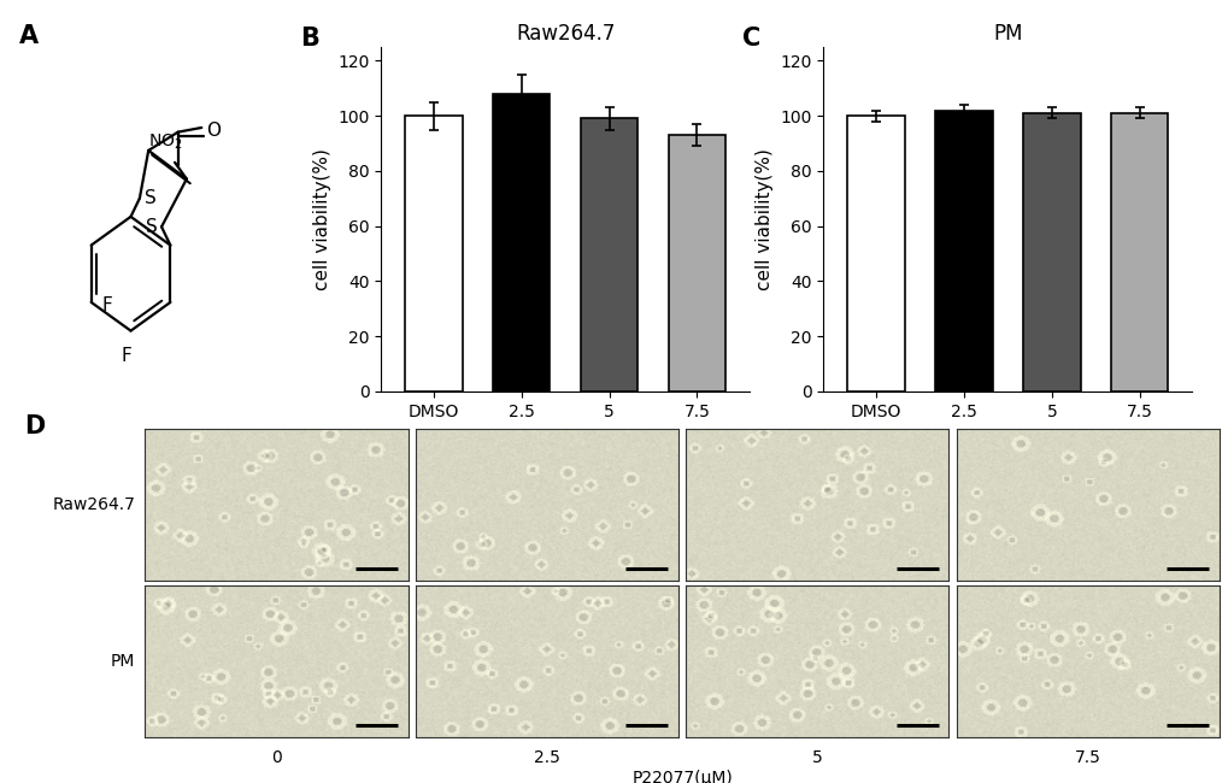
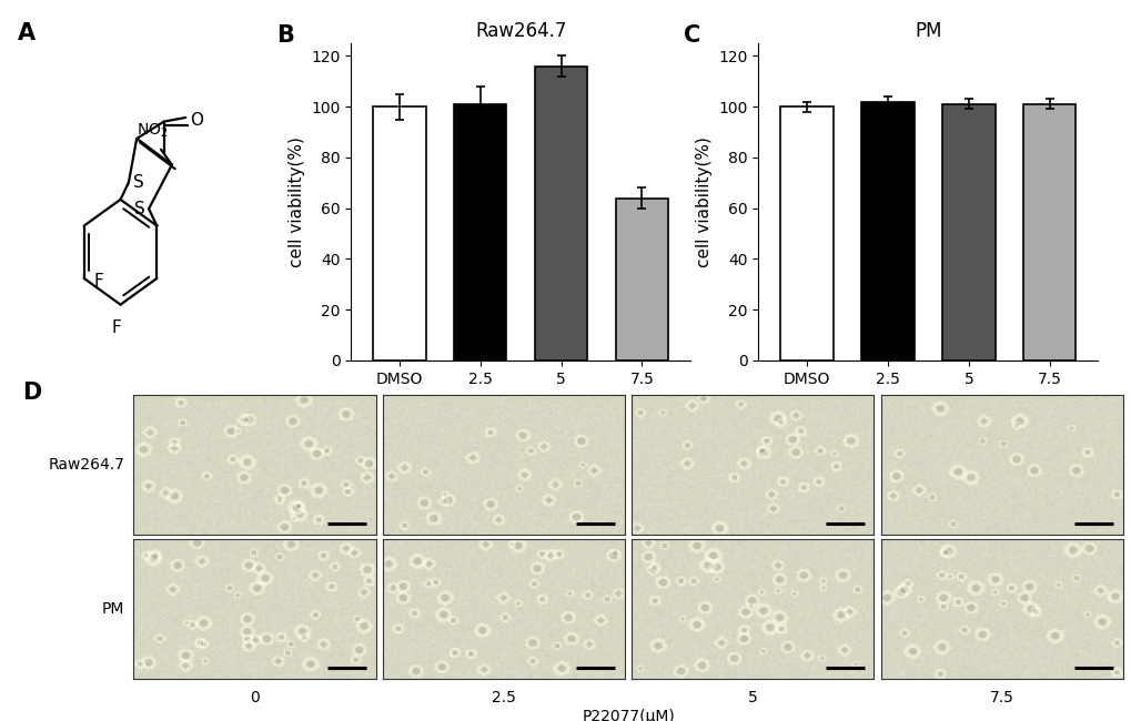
Raw264.7/2.5: 108 -> 101
Raw264.7/5: 99 -> 116
Raw264.7/7.5: 93 -> 64
